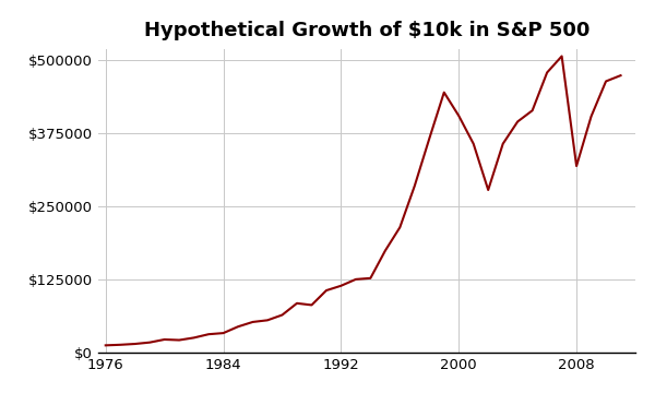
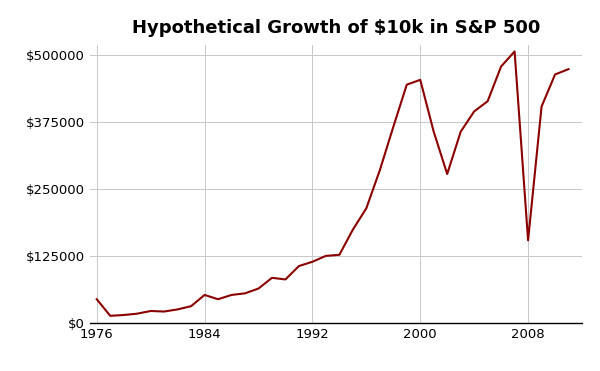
1976: $12000 -> $44000
1984: $33000 -> $52000
2000: $405000 -> $454000
2008: $319000 -> $154000
